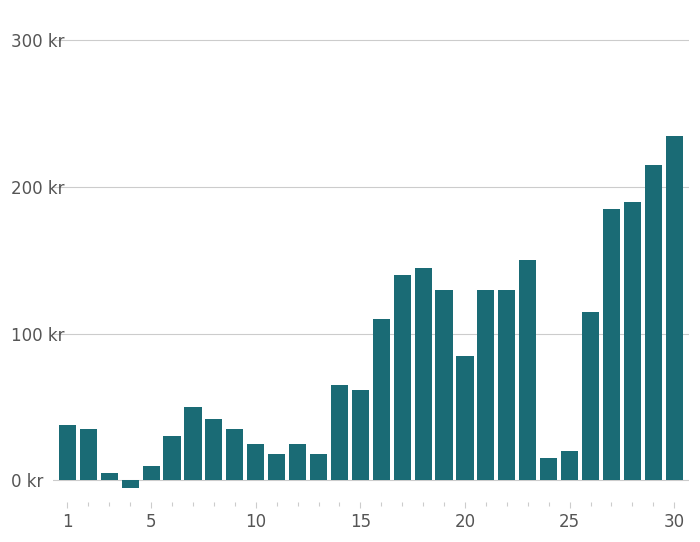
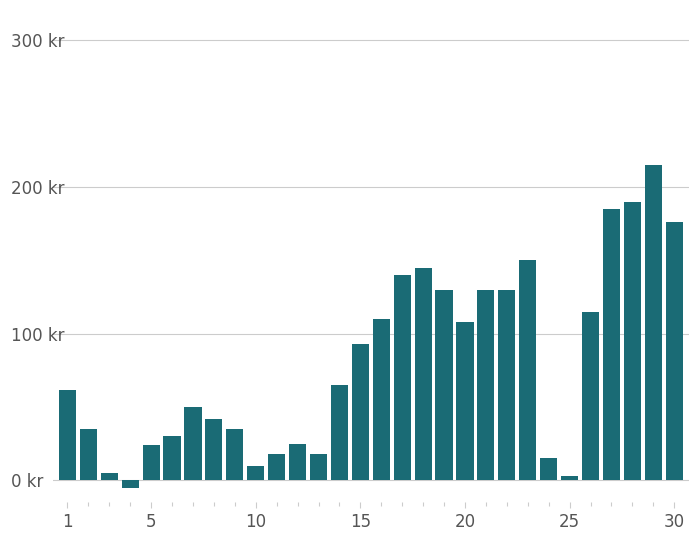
1: 38 kr -> 62 kr
5: 10 kr -> 24 kr
10: 25 kr -> 10 kr
15: 62 kr -> 93 kr
20: 85 kr -> 108 kr
25: 20 kr -> 3 kr
30: 235 kr -> 176 kr
